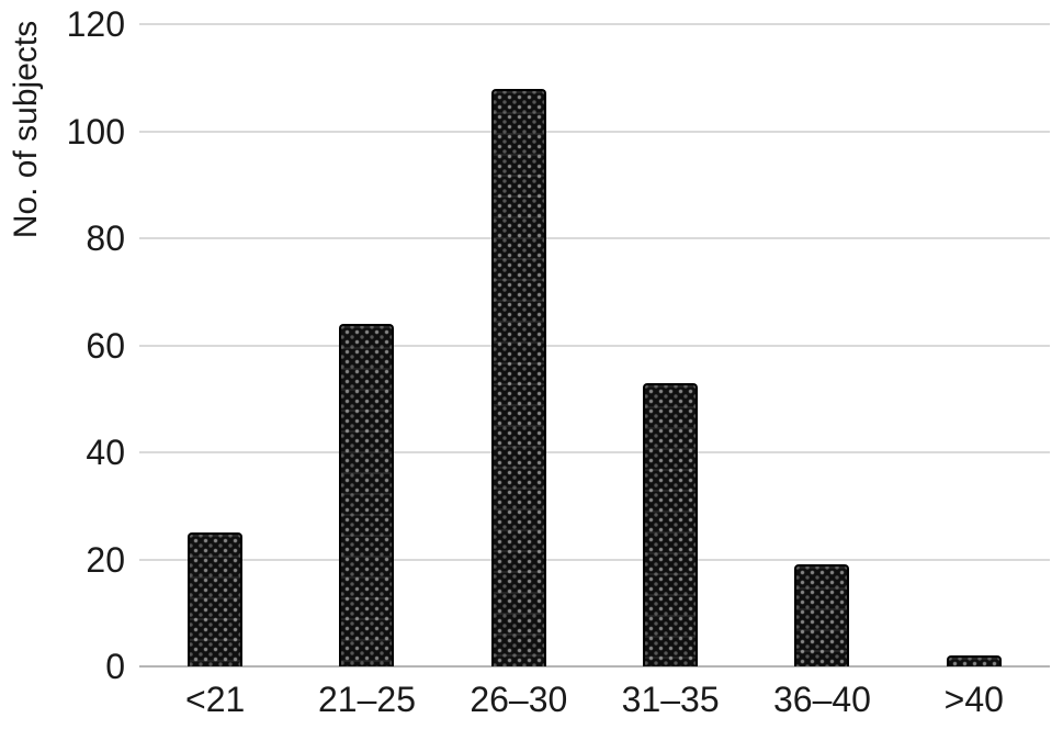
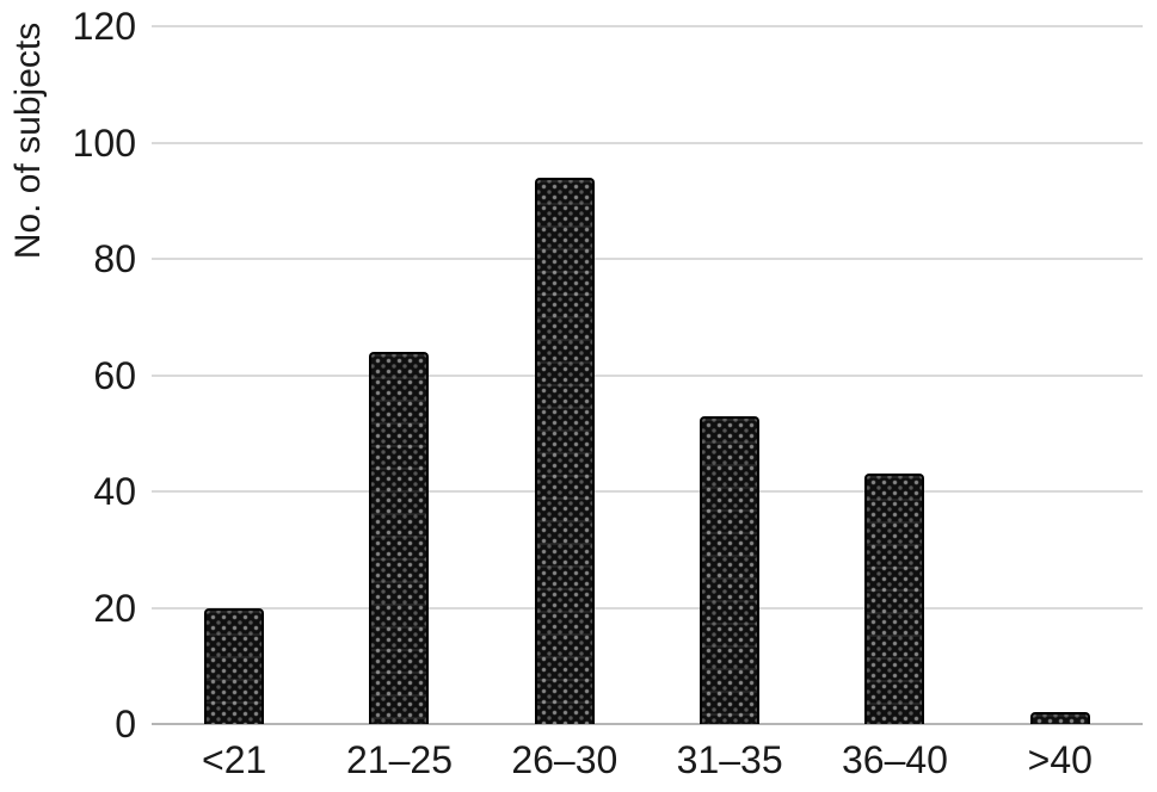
<21: 25 -> 20
26–30: 108 -> 94
36–40: 19 -> 43
